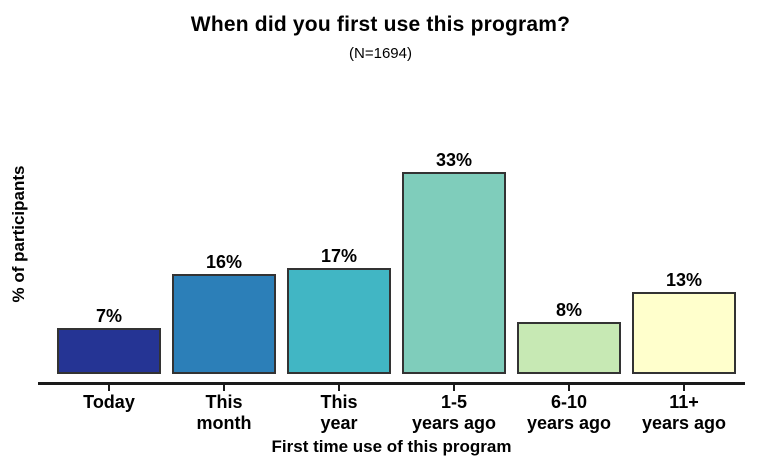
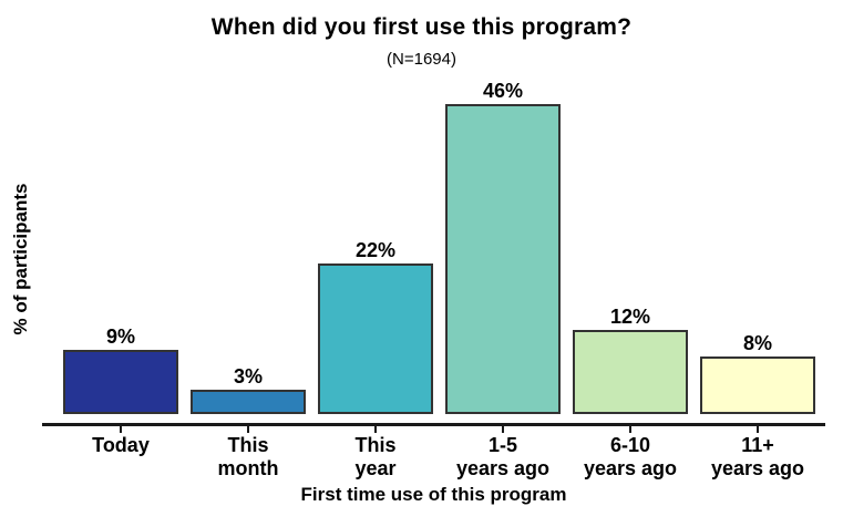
Today: 7% -> 9%
This month: 16% -> 3%
This year: 17% -> 22%
1-5 years ago: 33% -> 46%
6-10 years ago: 8% -> 12%
11+ years ago: 13% -> 8%
